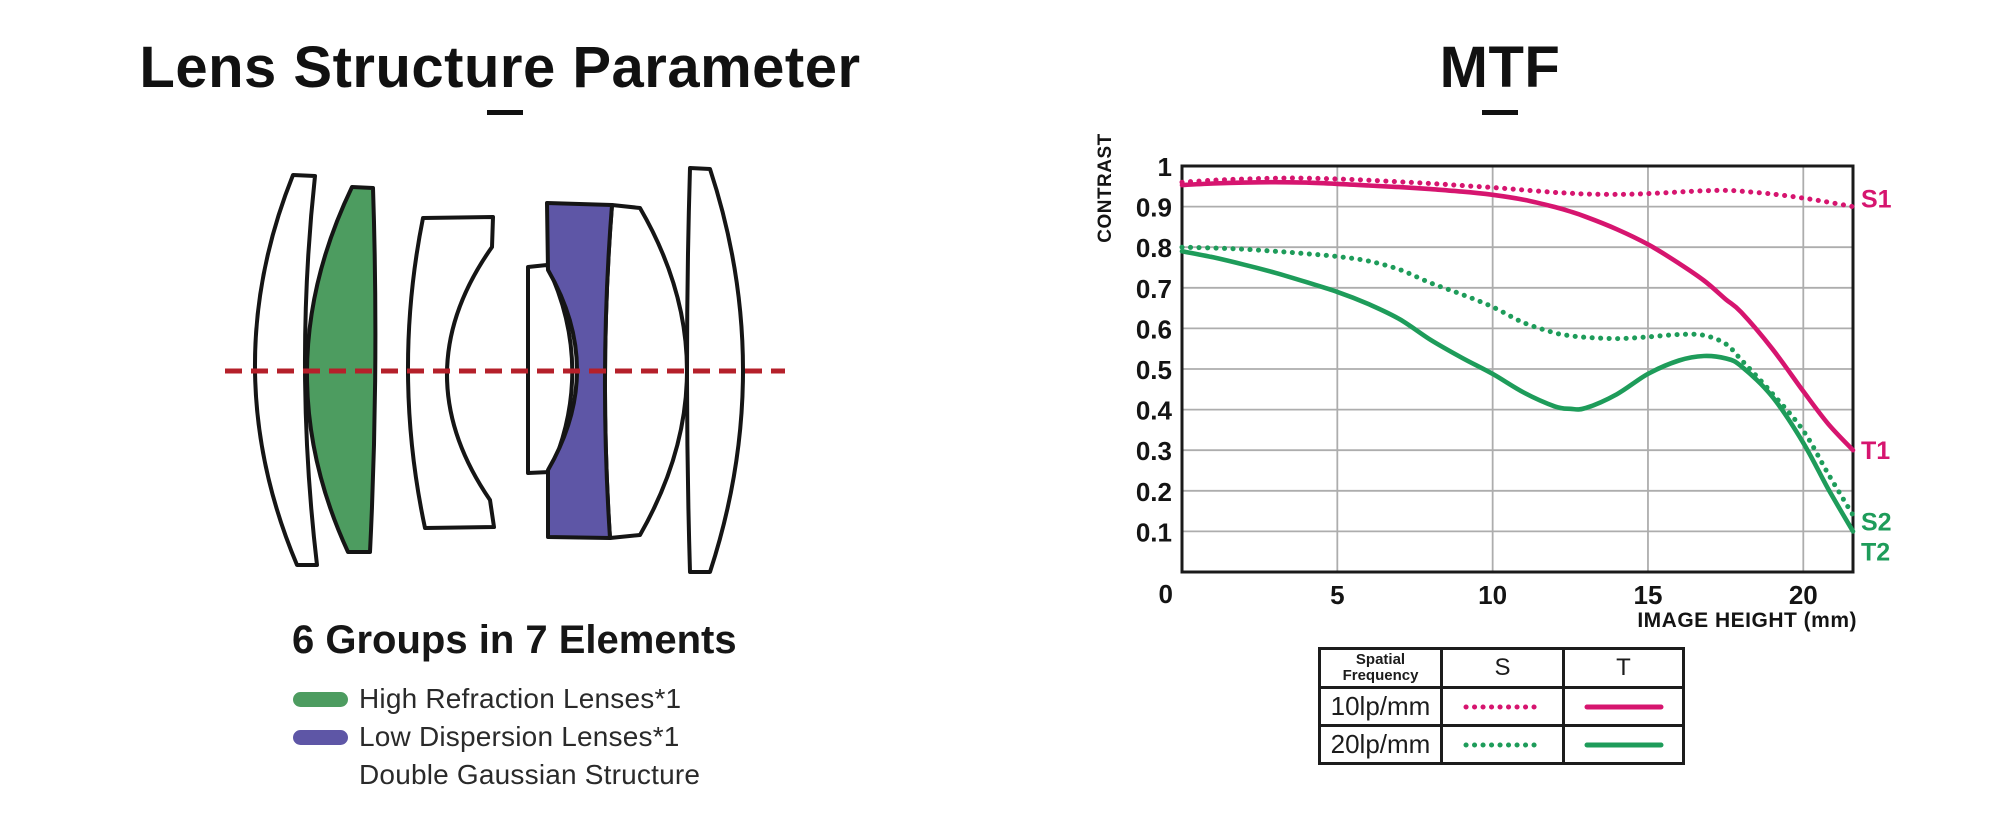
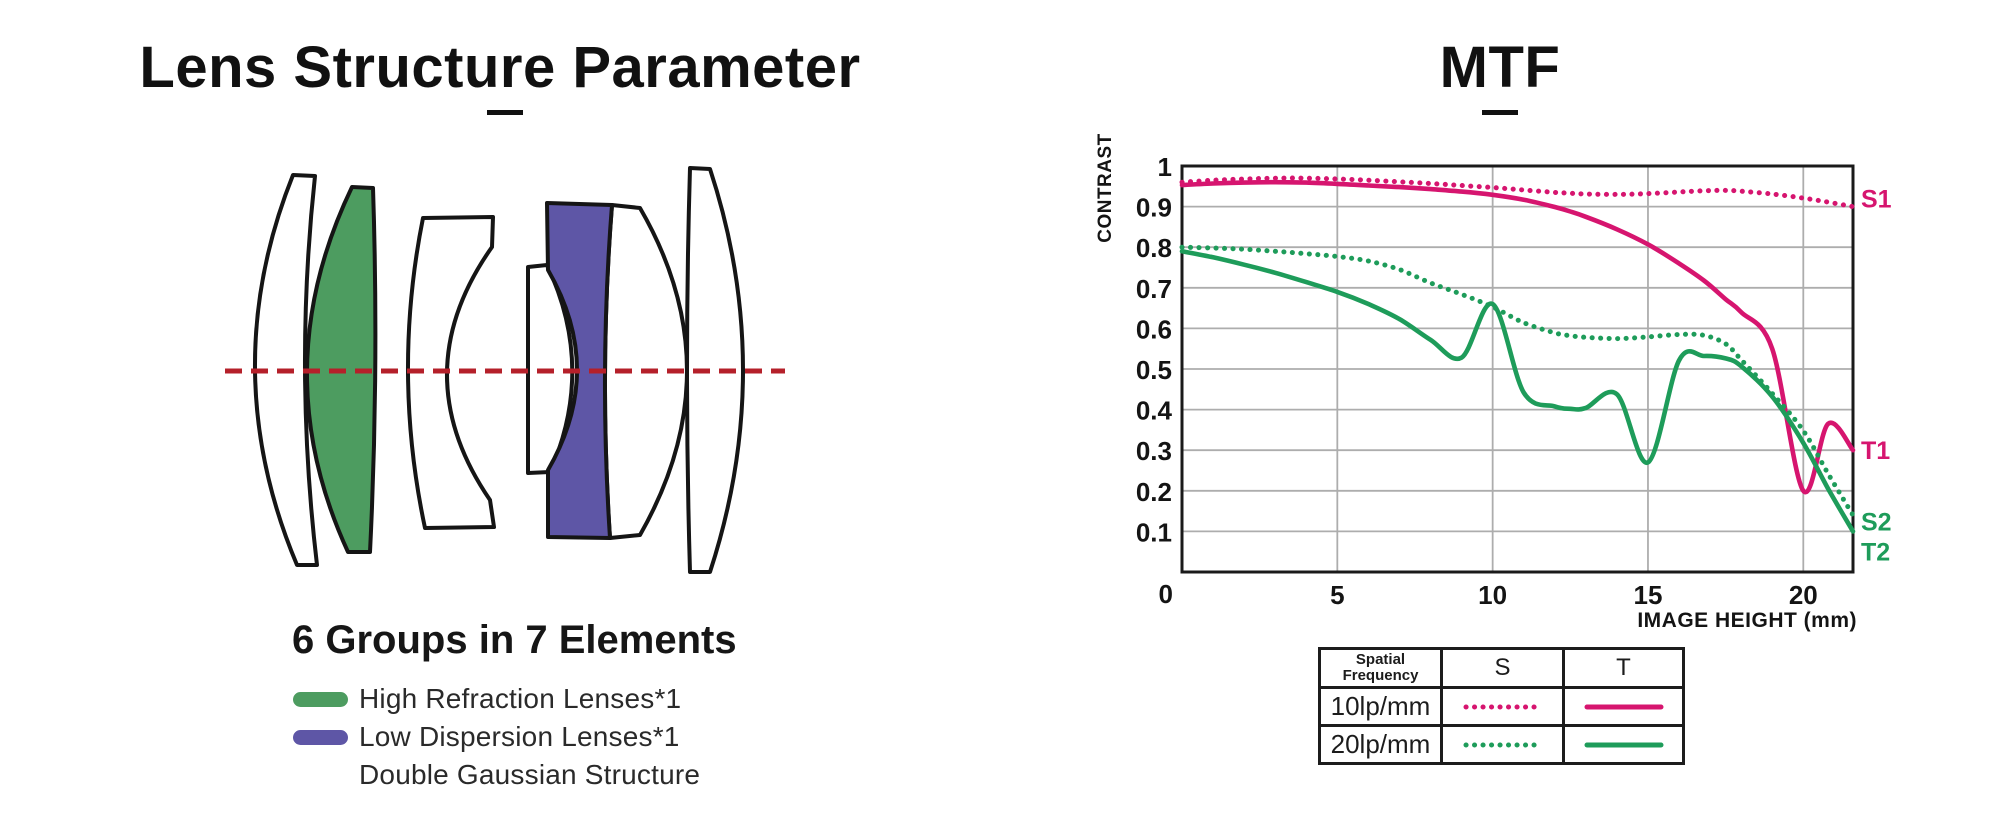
T2/10: 0.49 -> 0.66
T2/15: 0.49 -> 0.27
T1/20: 0.45 -> 0.20
